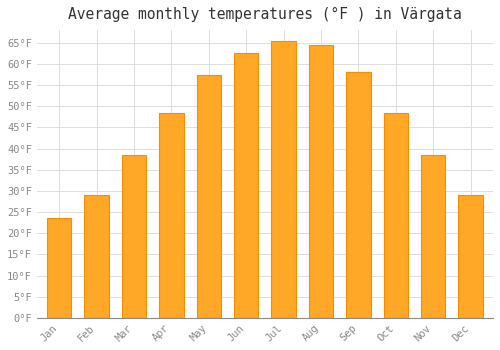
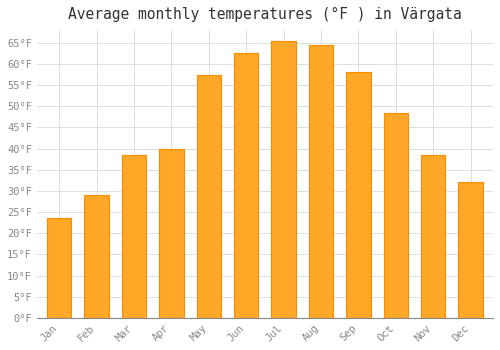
Apr: 48.5°F -> 40.0°F
Dec: 29.0°F -> 32.0°F
